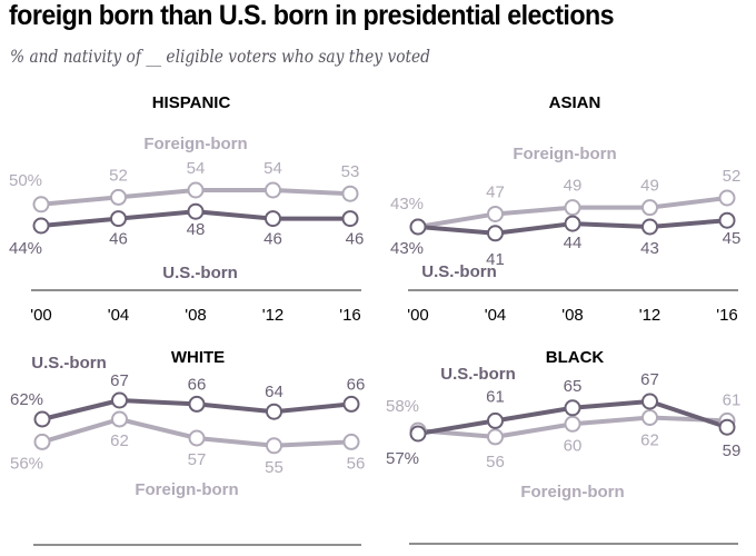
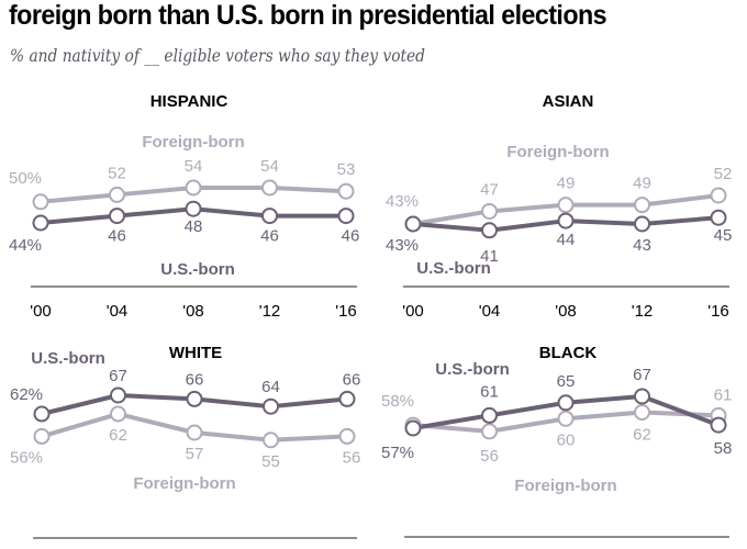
BLACK/U.S.-born/'16: 59 -> 58
